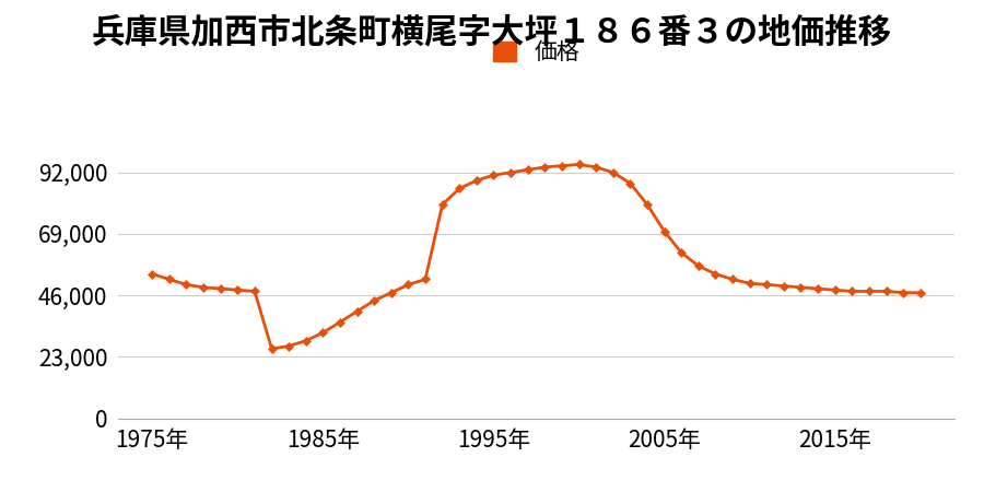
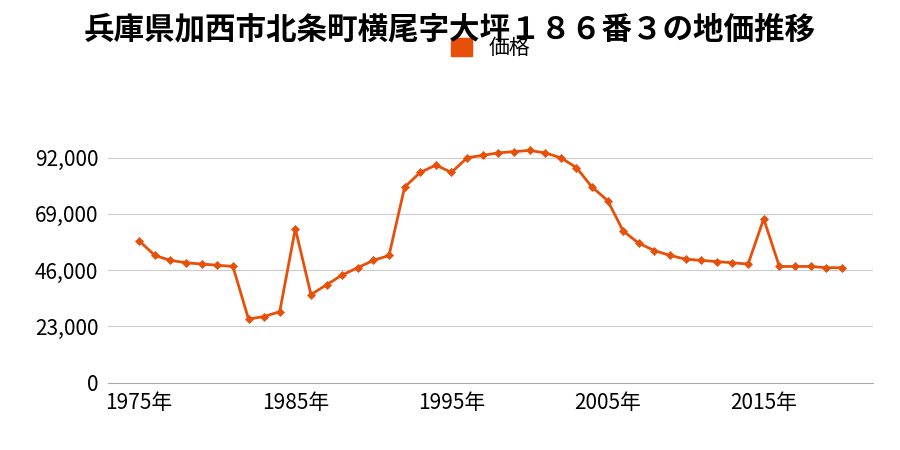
1975年: 54,000 -> 58,000
1985年: 32,000 -> 63,000
1995年: 91,000 -> 86,000
2005年: 70,000 -> 74,500
2015年: 48,000 -> 67,000
